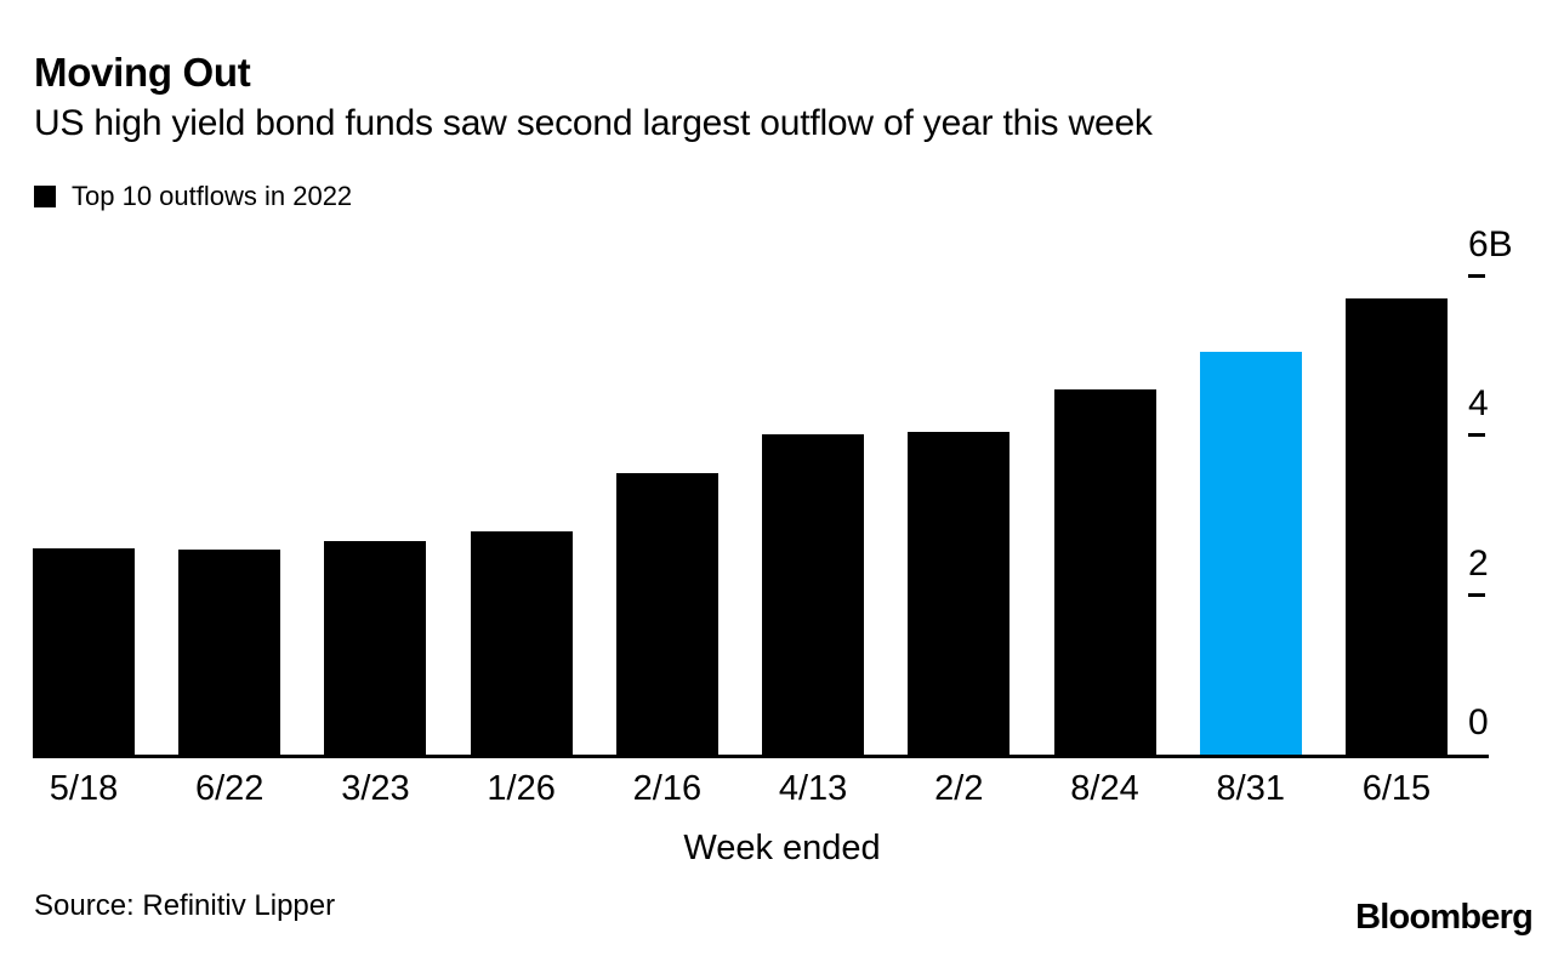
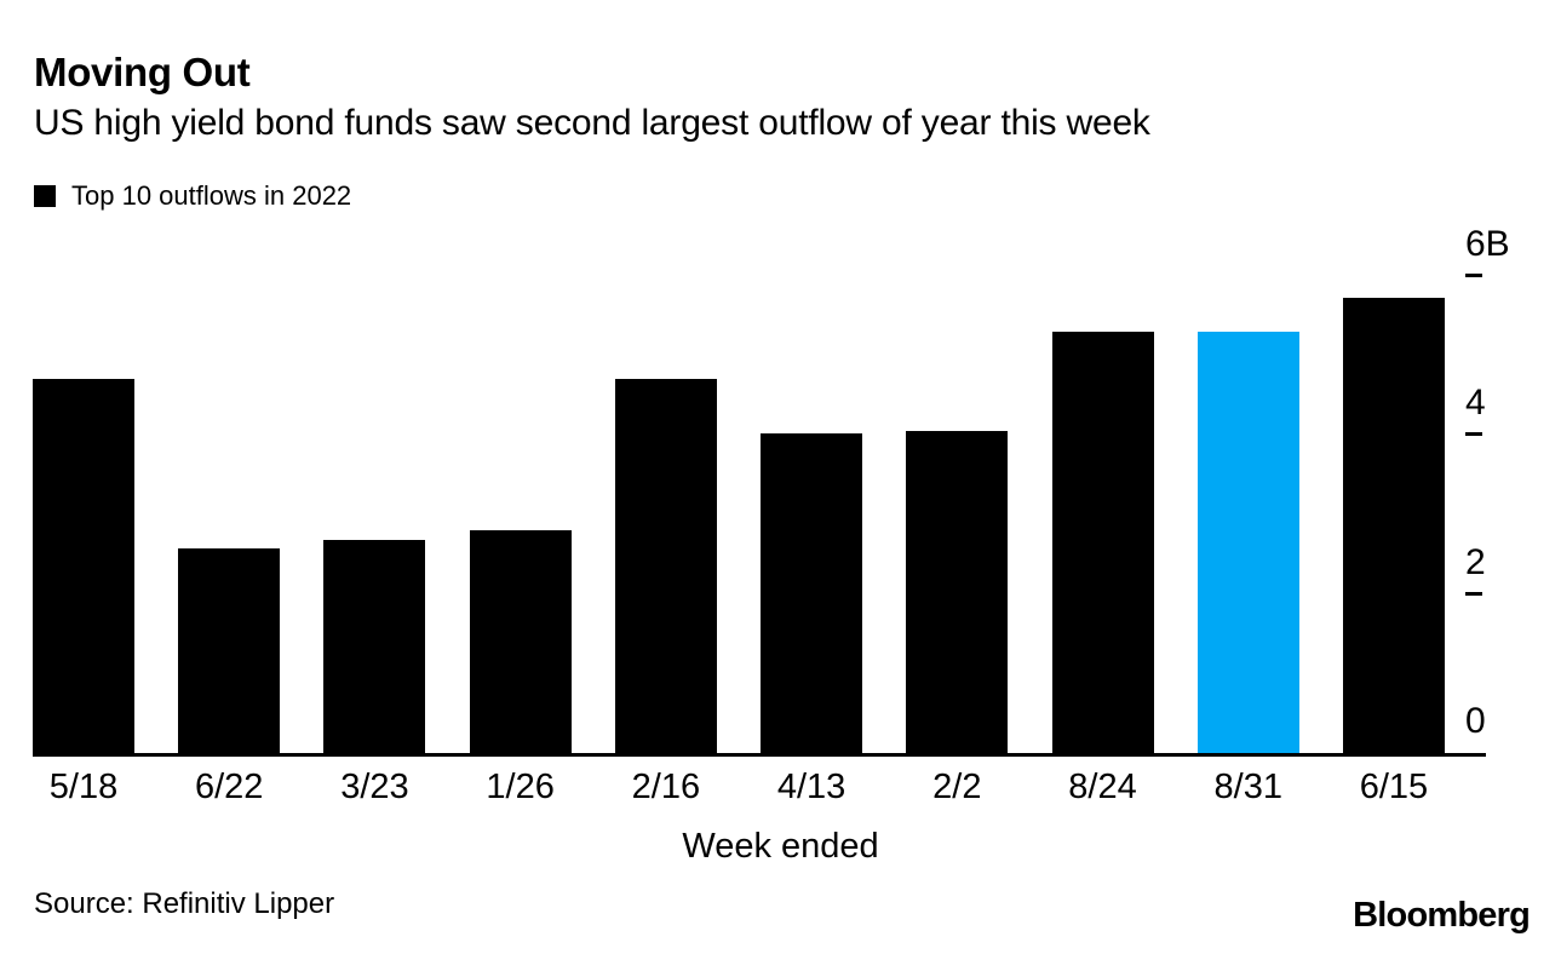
5/18: 2.6B -> 4.7B
2/16: 3.5B -> 4.7B
8/24: 4.6B -> 5.3B
8/31: 5.1B -> 5.3B
